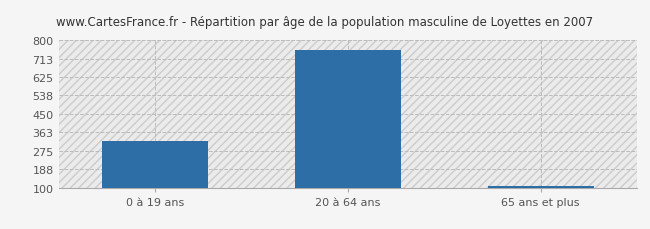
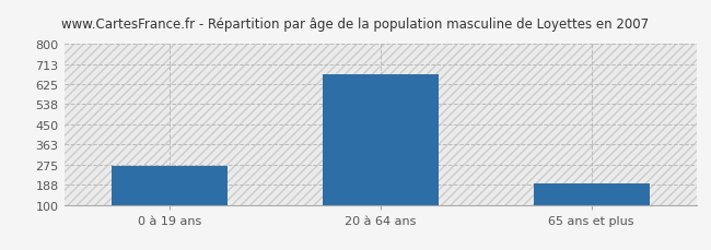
0 à 19 ans: 322 -> 270
20 à 64 ans: 754 -> 670
65 ans et plus: 107 -> 195
